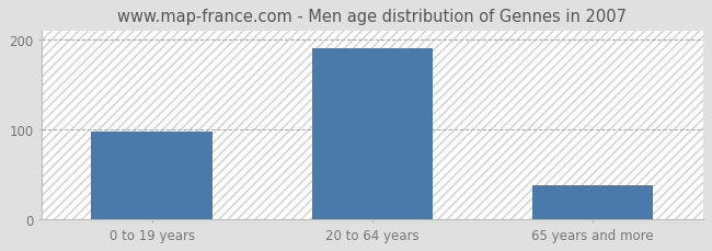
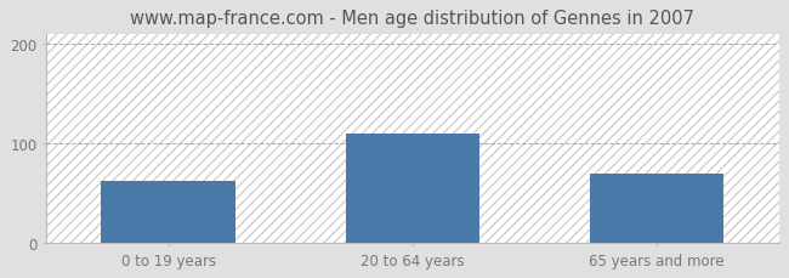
0 to 19 years: 97 -> 62
20 to 64 years: 190 -> 110
65 years and more: 38 -> 70
